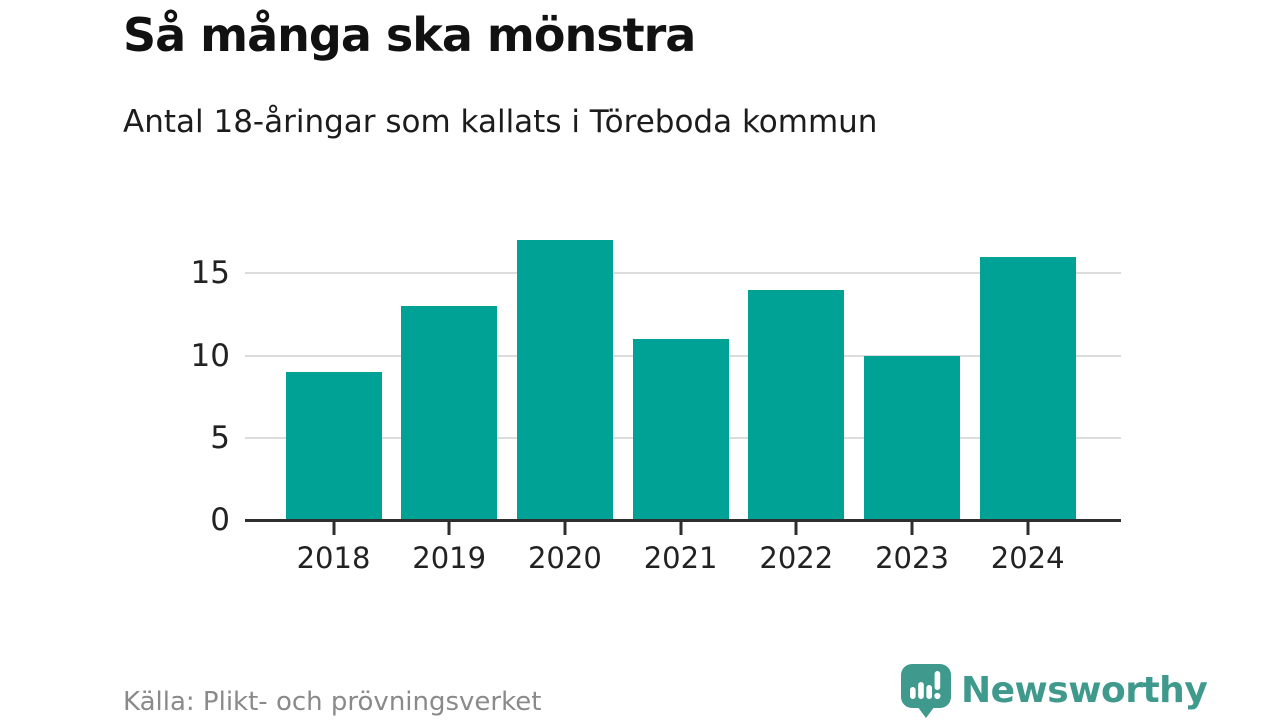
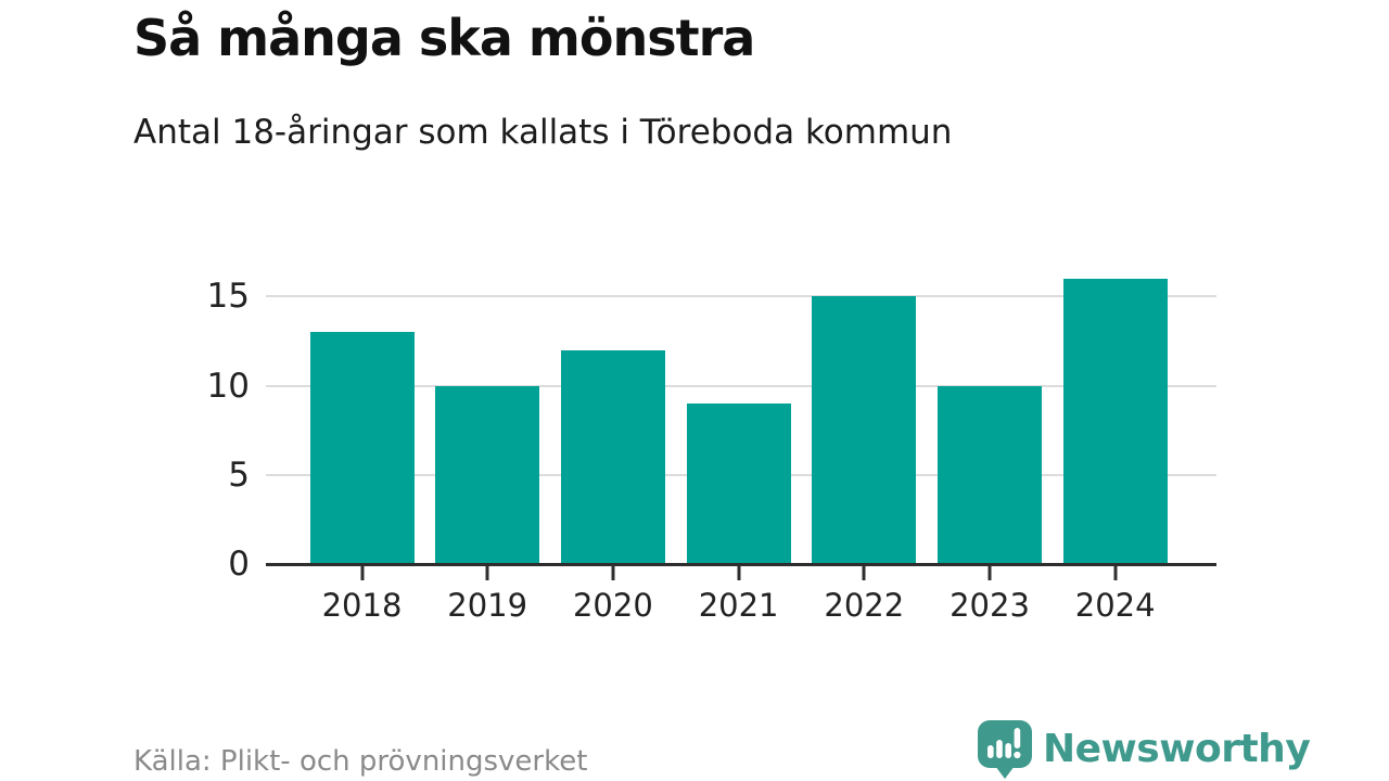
2018: 9 -> 13
2019: 13 -> 10
2020: 17 -> 12
2021: 11 -> 9
2022: 14 -> 15
